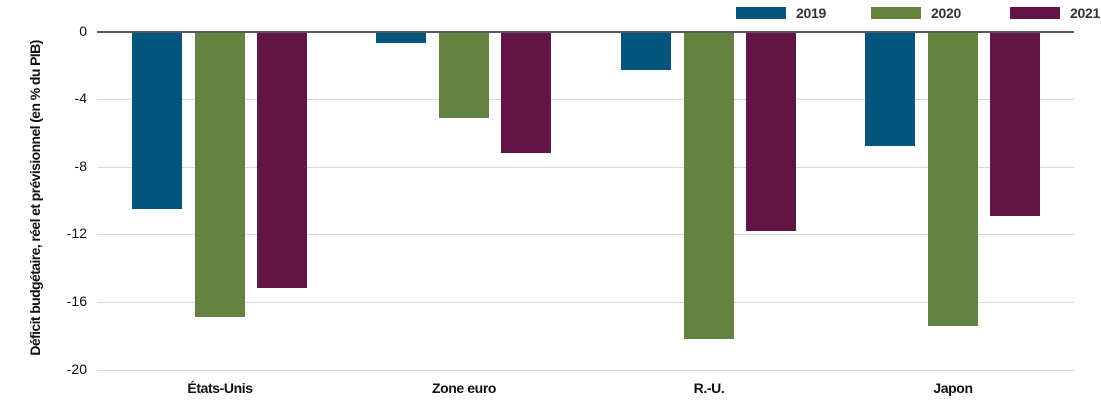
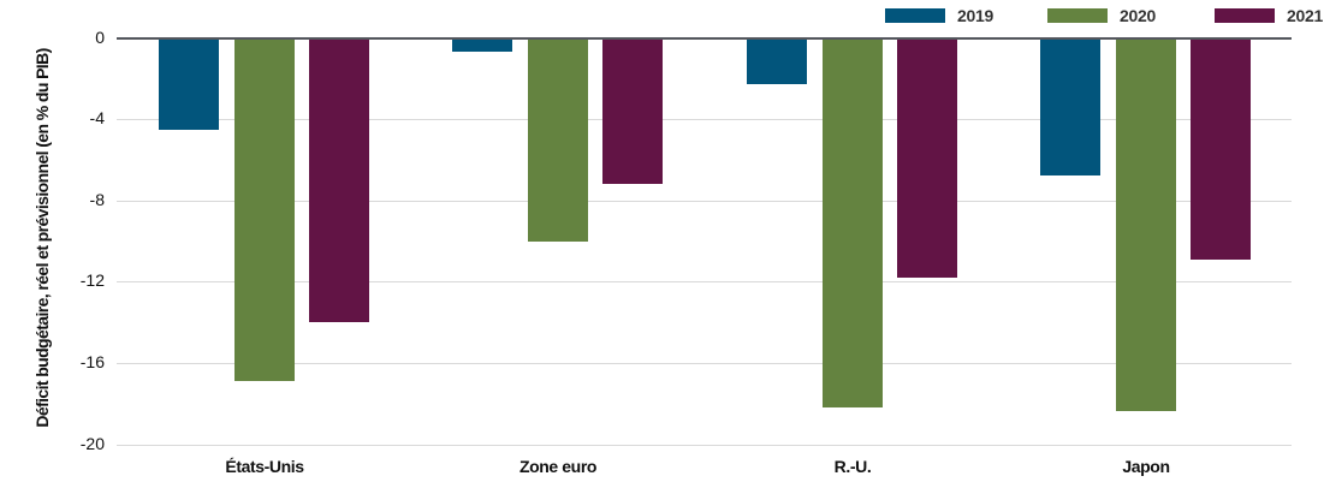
2019/États-Unis: -10.5 -> -4.5
2021/États-Unis: -15.2 -> -14.0
2020/Zone euro: -5.1 -> -10.0
2020/Japon: -17.4 -> -18.4
